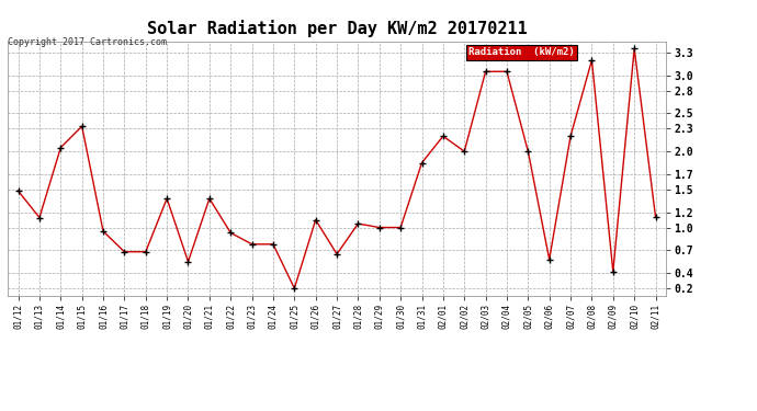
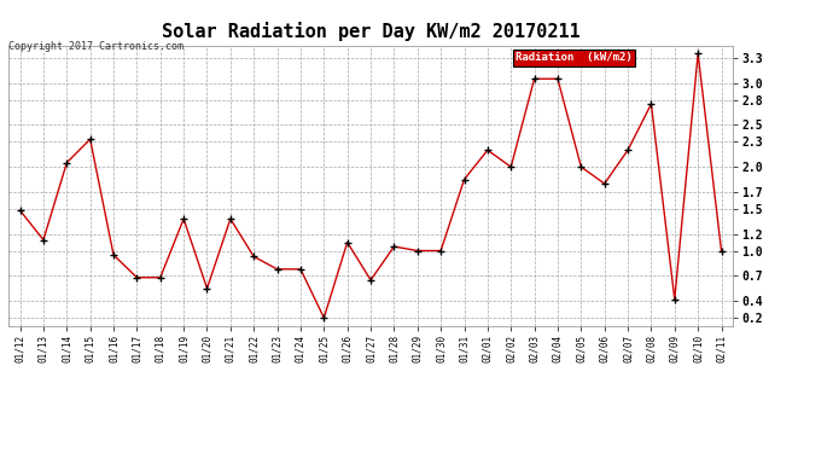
02/06: 0.58 -> 1.80
02/08: 3.20 -> 2.75
02/11: 1.14 -> 1.00
